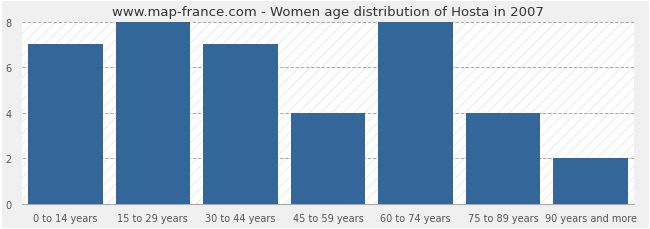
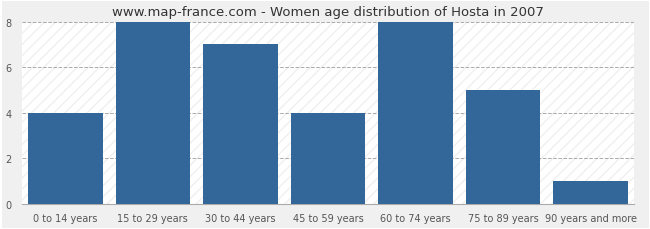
0 to 14 years: 7 -> 4
75 to 89 years: 4 -> 5
90 years and more: 2 -> 1
